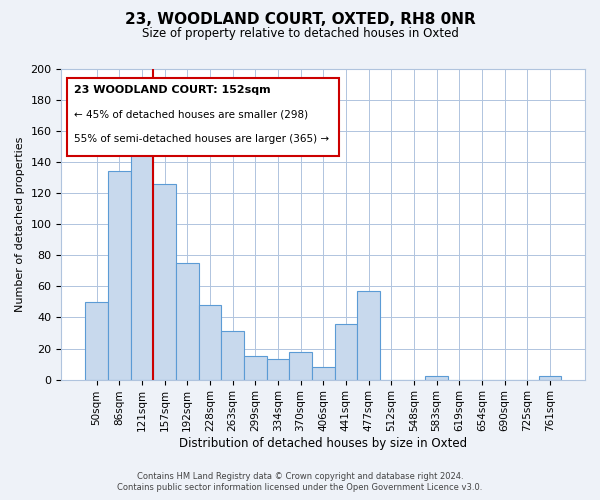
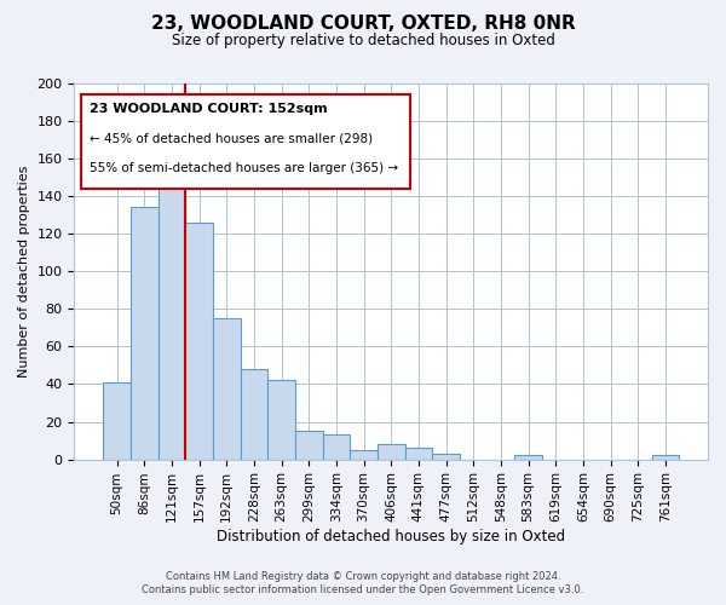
50sqm: 50 -> 41
263sqm: 31 -> 42
370sqm: 18 -> 5
441sqm: 36 -> 6
477sqm: 57 -> 3
